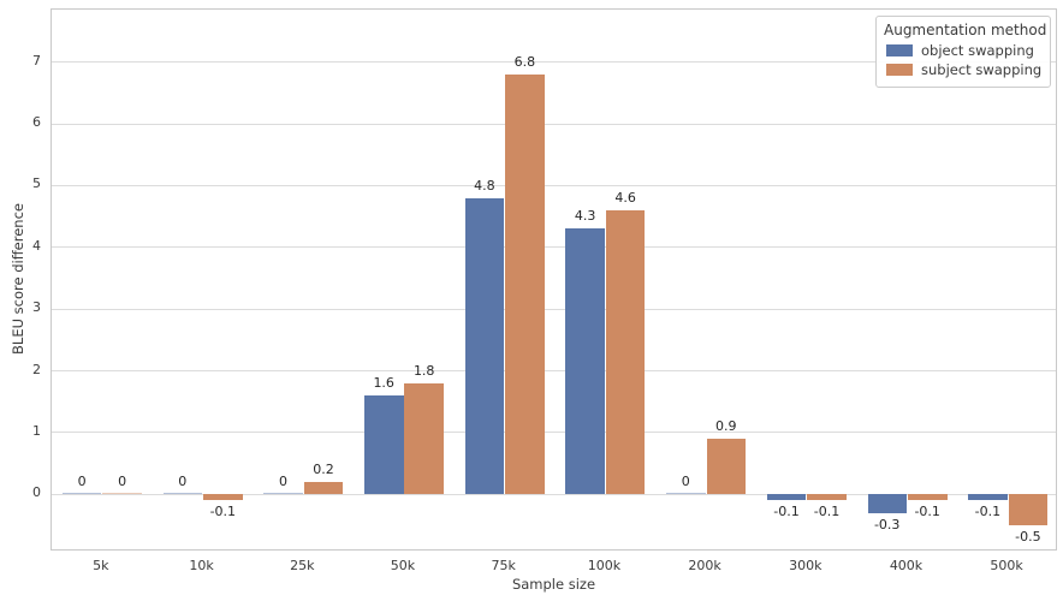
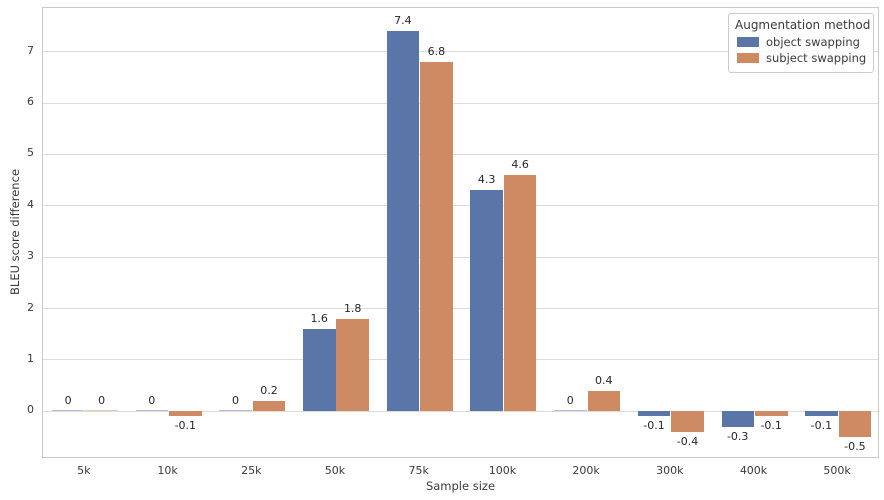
object swapping/75k: 4.8 -> 7.4
subject swapping/200k: 0.9 -> 0.4
subject swapping/300k: -0.1 -> -0.4
